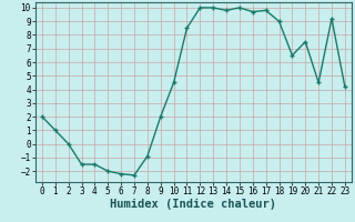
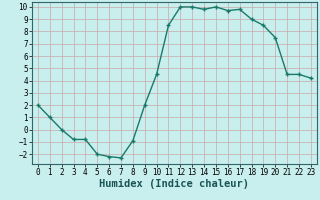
3: -1.5 -> -0.8
4: -1.5 -> -0.8
19: 6.5 -> 8.5
22: 9.2 -> 4.5
